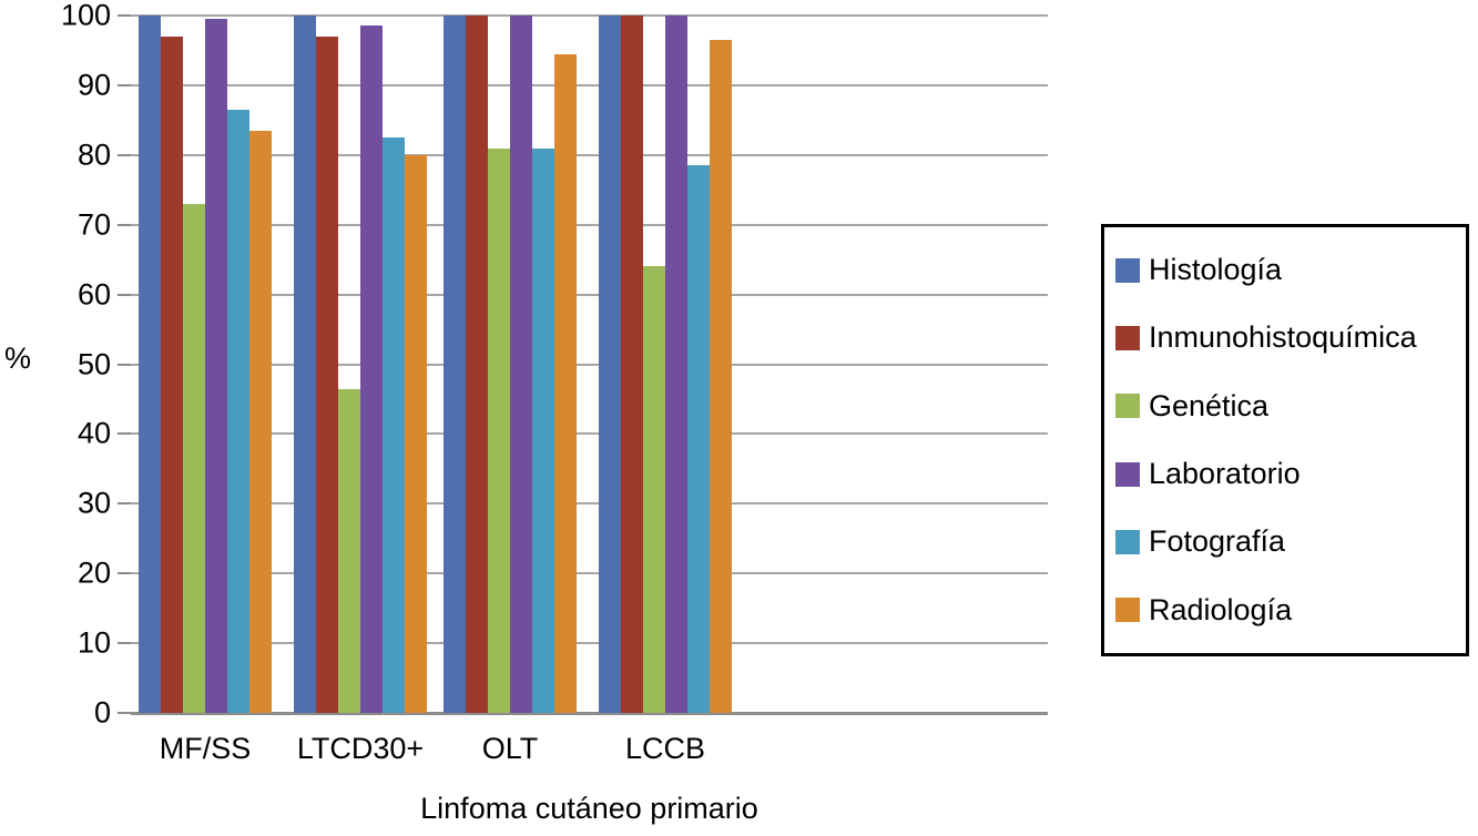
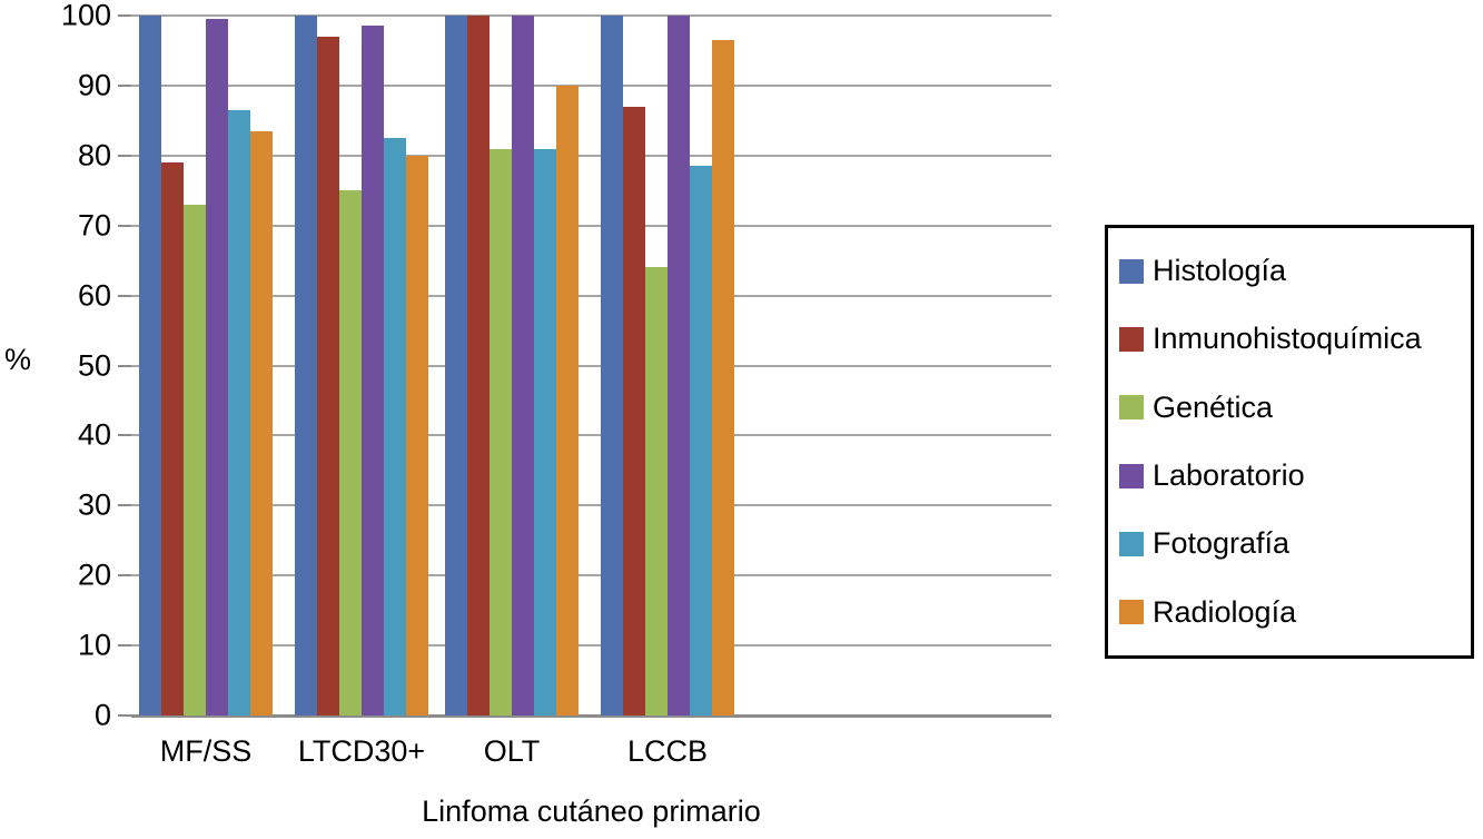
Inmunohistoquímica/MF/SS: 97 -> 79
Genética/LTCD30+: 46 -> 75
Radiología/OLT: 94 -> 90
Inmunohistoquímica/LCCB: 100 -> 87
